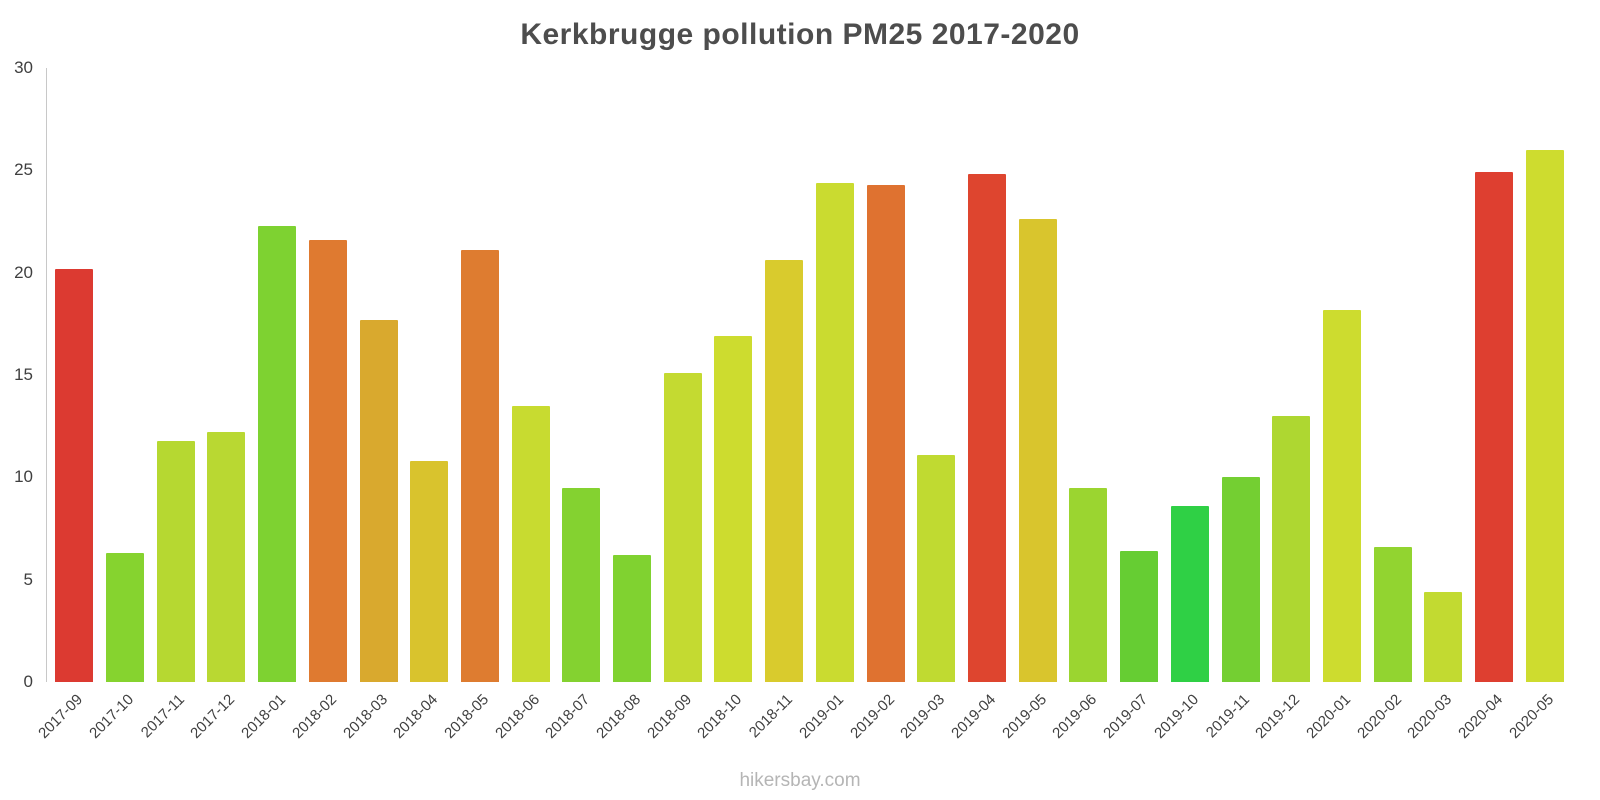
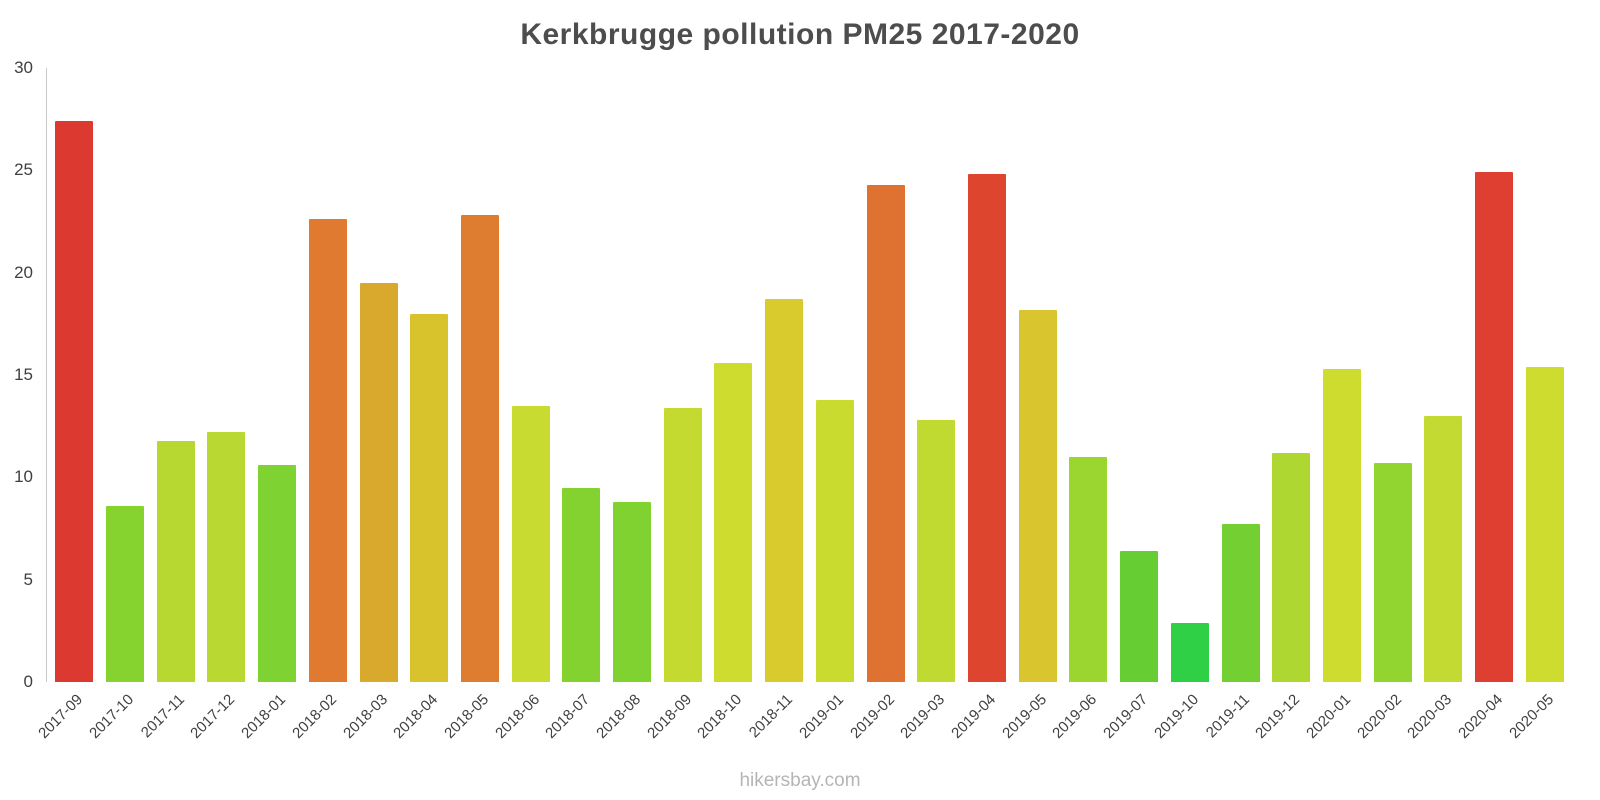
2017-09: 20.2 -> 27.4
2017-10: 6.3 -> 8.6
2018-01: 22.3 -> 10.6
2018-02: 21.6 -> 22.6
2018-03: 17.7 -> 19.5
2018-04: 10.8 -> 18.0
2018-05: 21.1 -> 22.8
2018-08: 6.2 -> 8.8
2018-09: 15.1 -> 13.4
2018-10: 16.9 -> 15.6
2018-11: 20.6 -> 18.7
2019-01: 24.4 -> 13.8
2019-03: 11.1 -> 12.8
2019-05: 22.6 -> 18.2
2019-06: 9.5 -> 11.0
2019-10: 8.6 -> 2.9
2019-11: 10.0 -> 7.7
2019-12: 13.0 -> 11.2
2020-01: 18.2 -> 15.3
2020-02: 6.6 -> 10.7
2020-03: 4.4 -> 13.0
2020-05: 26.0 -> 15.4
